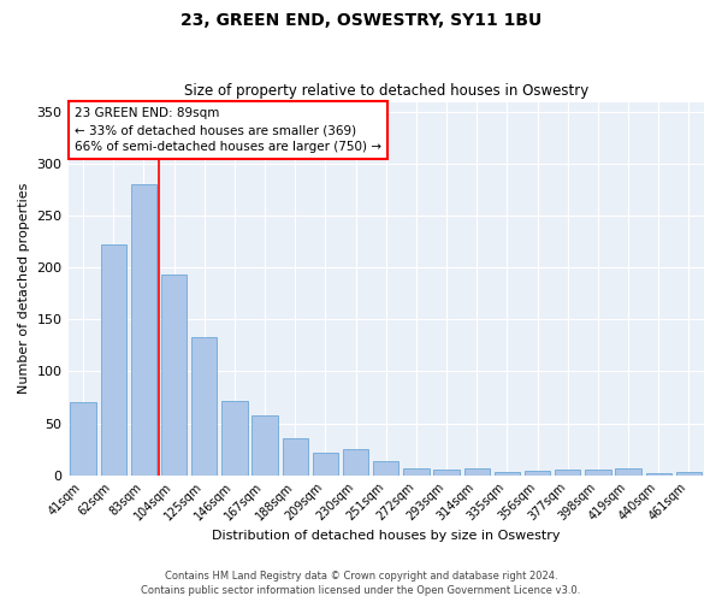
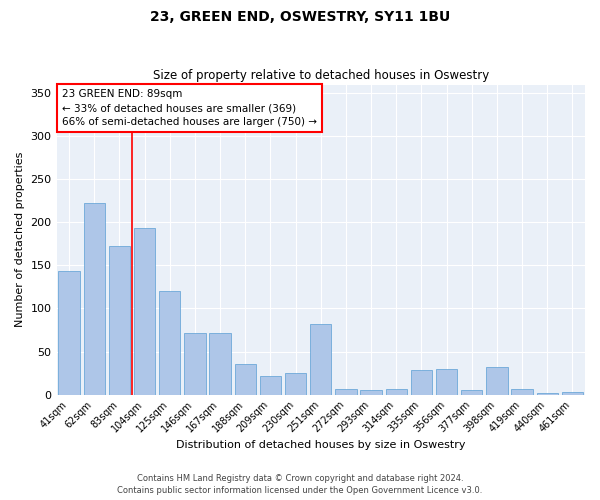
41sqm: 70 -> 144
83sqm: 280 -> 172
125sqm: 133 -> 120
167sqm: 57 -> 72
251sqm: 14 -> 82
335sqm: 3 -> 28
356sqm: 4 -> 30
398sqm: 5 -> 32
